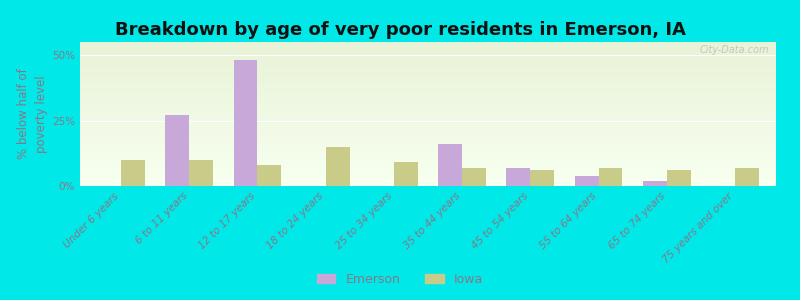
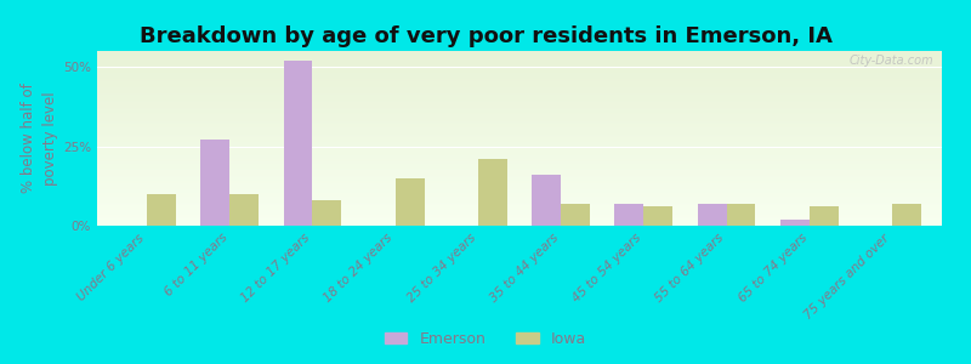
Emerson/12 to 17 years: 48% -> 52%
Iowa/25 to 34 years: 9% -> 21%
Emerson/55 to 64 years: 4% -> 7%
